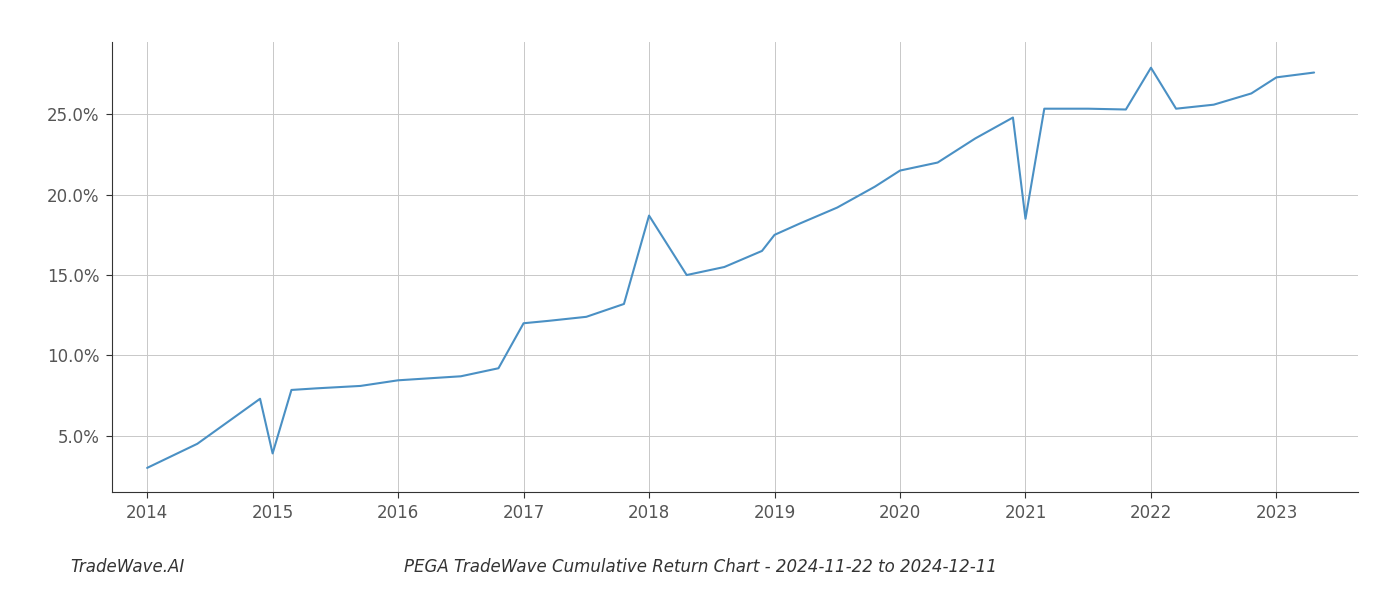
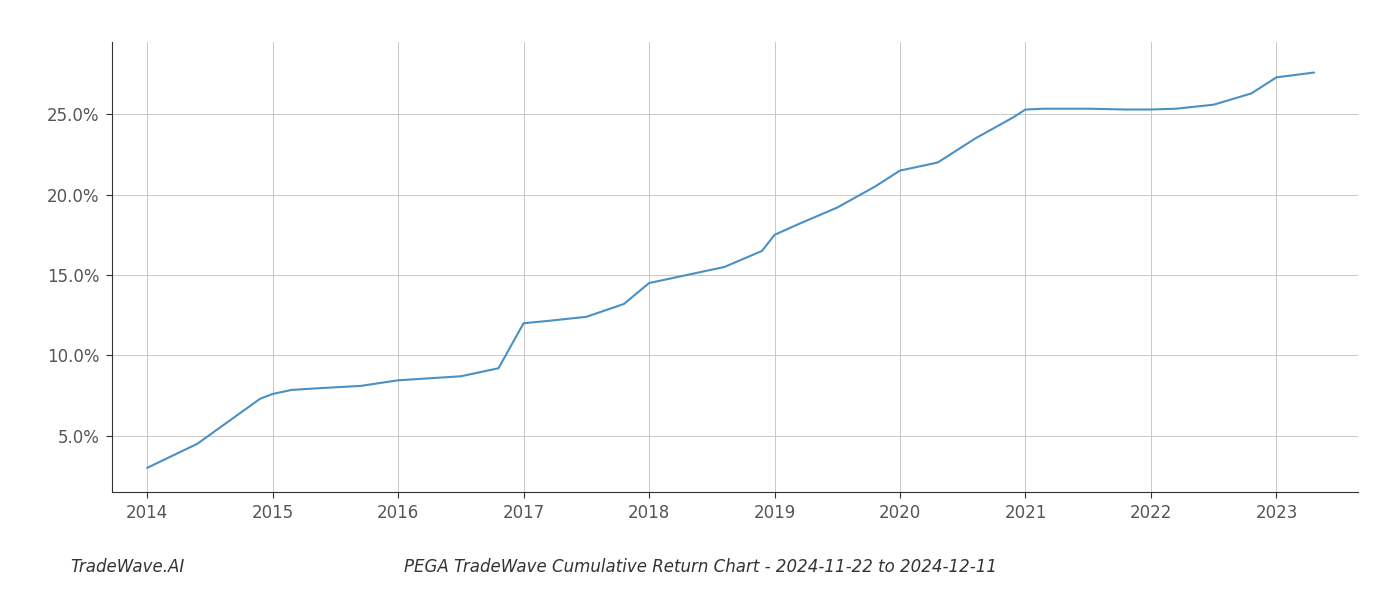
2015: 3.9% -> 7.6%
2018: 18.7% -> 14.5%
2021: 18.5% -> 25.3%
2022: 27.9% -> 25.3%
